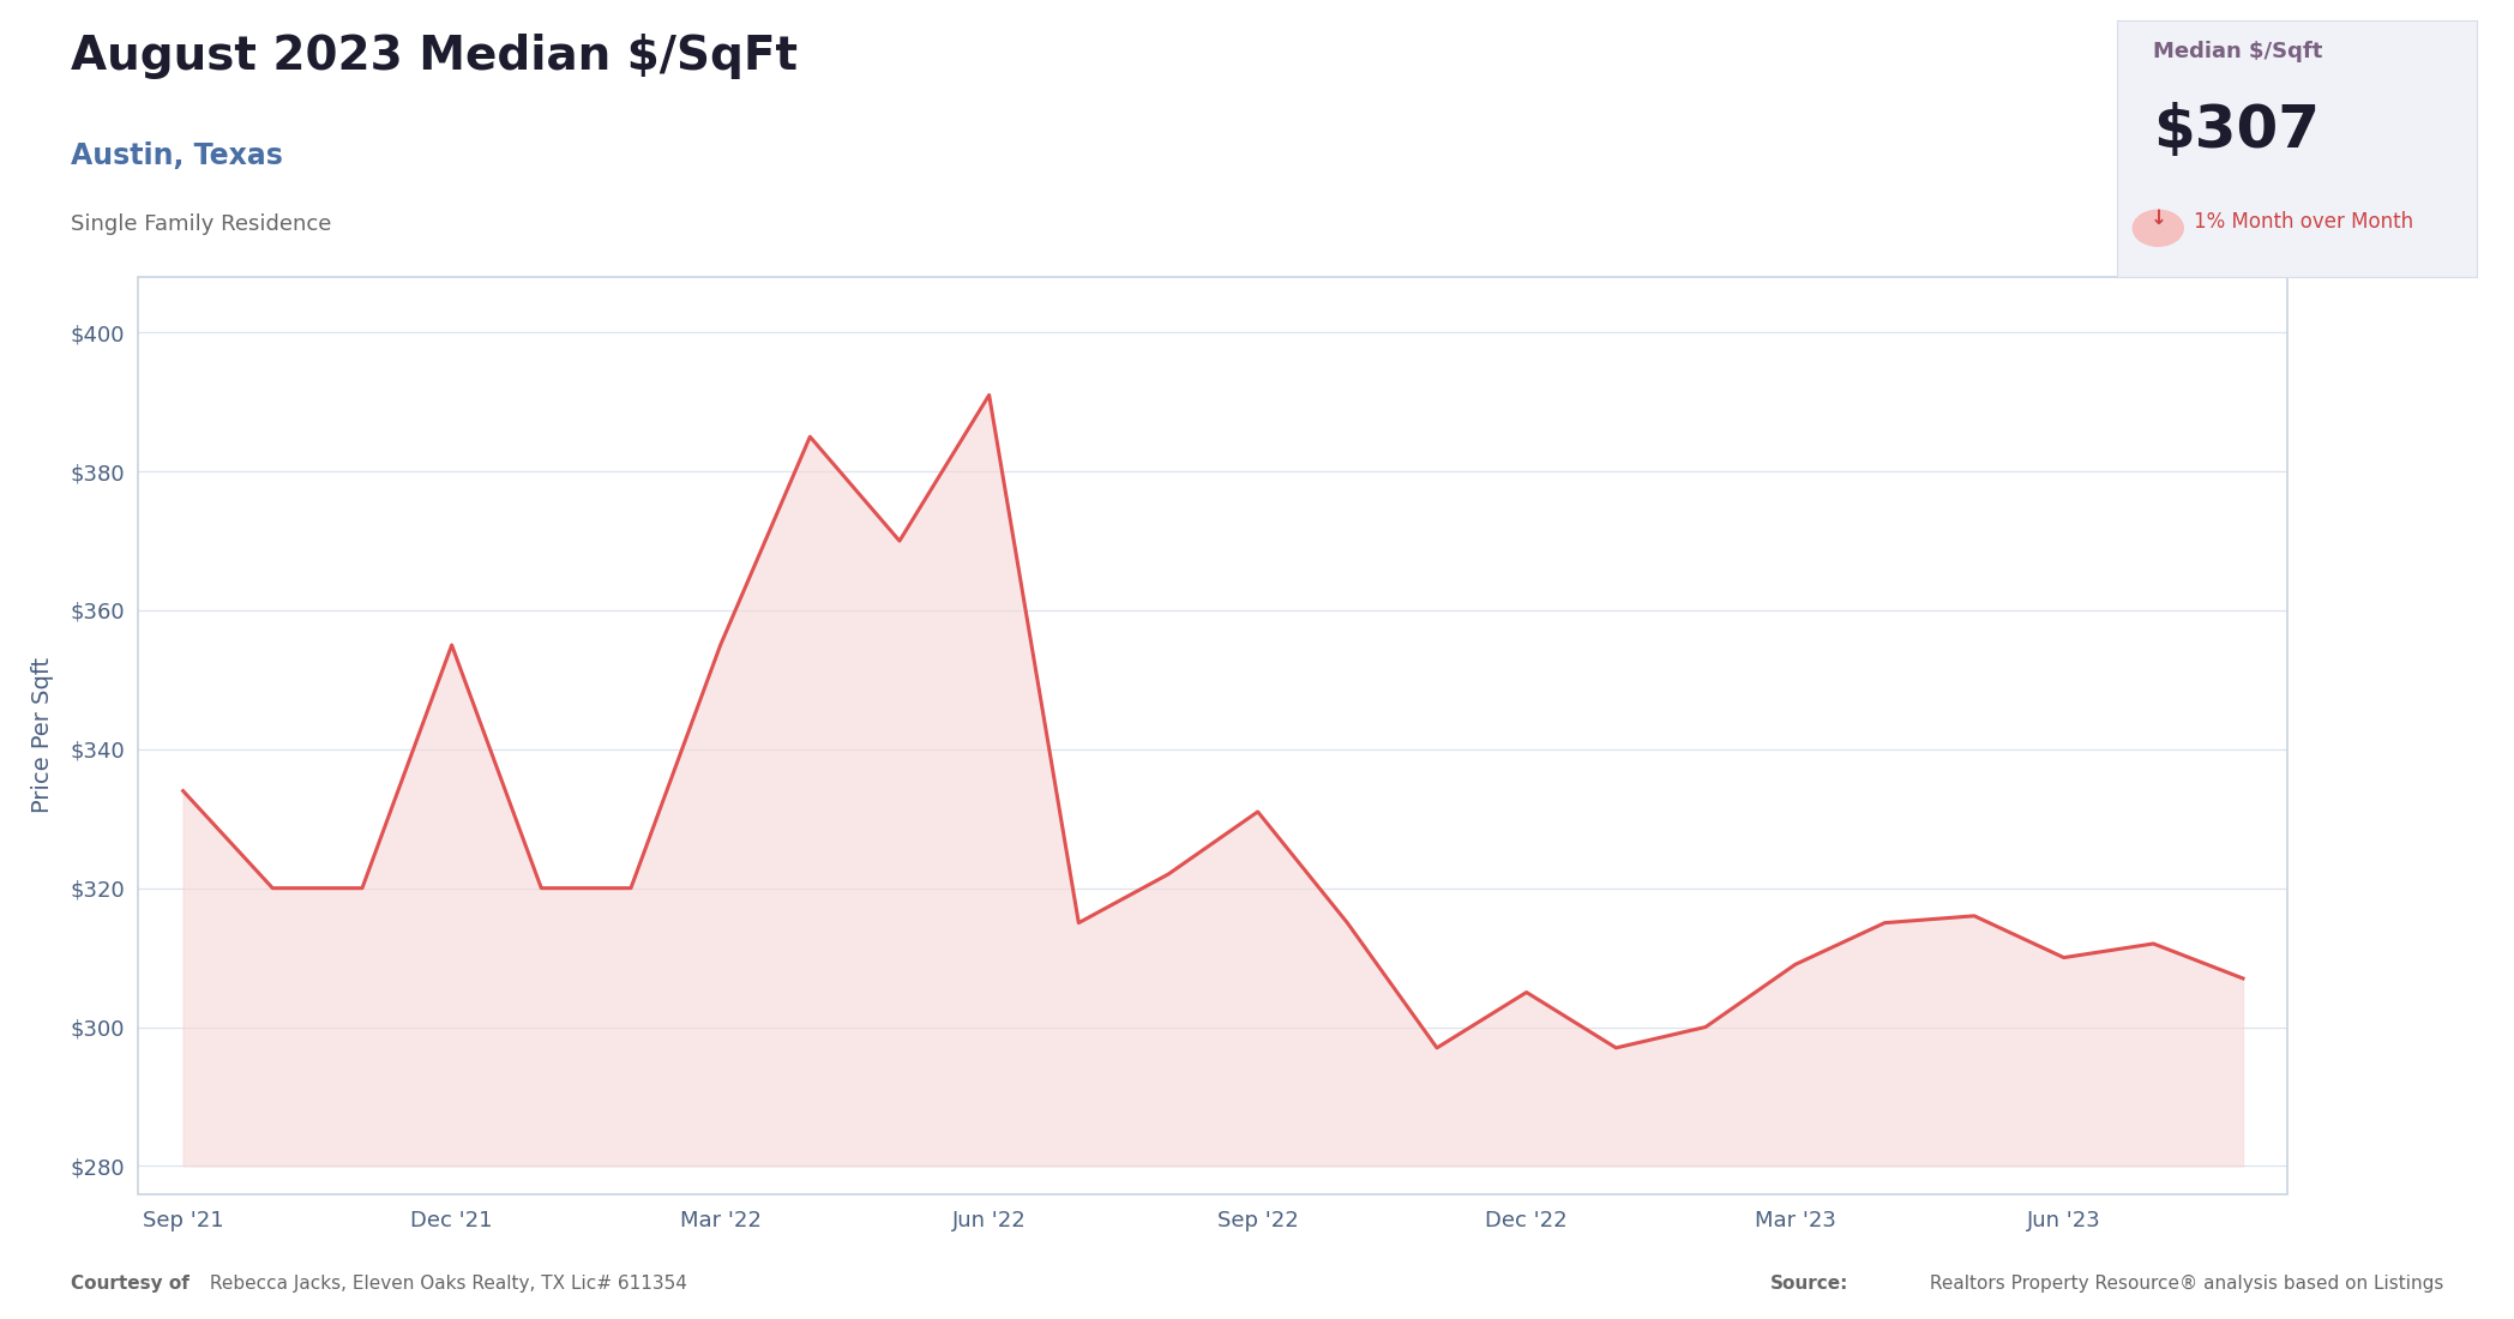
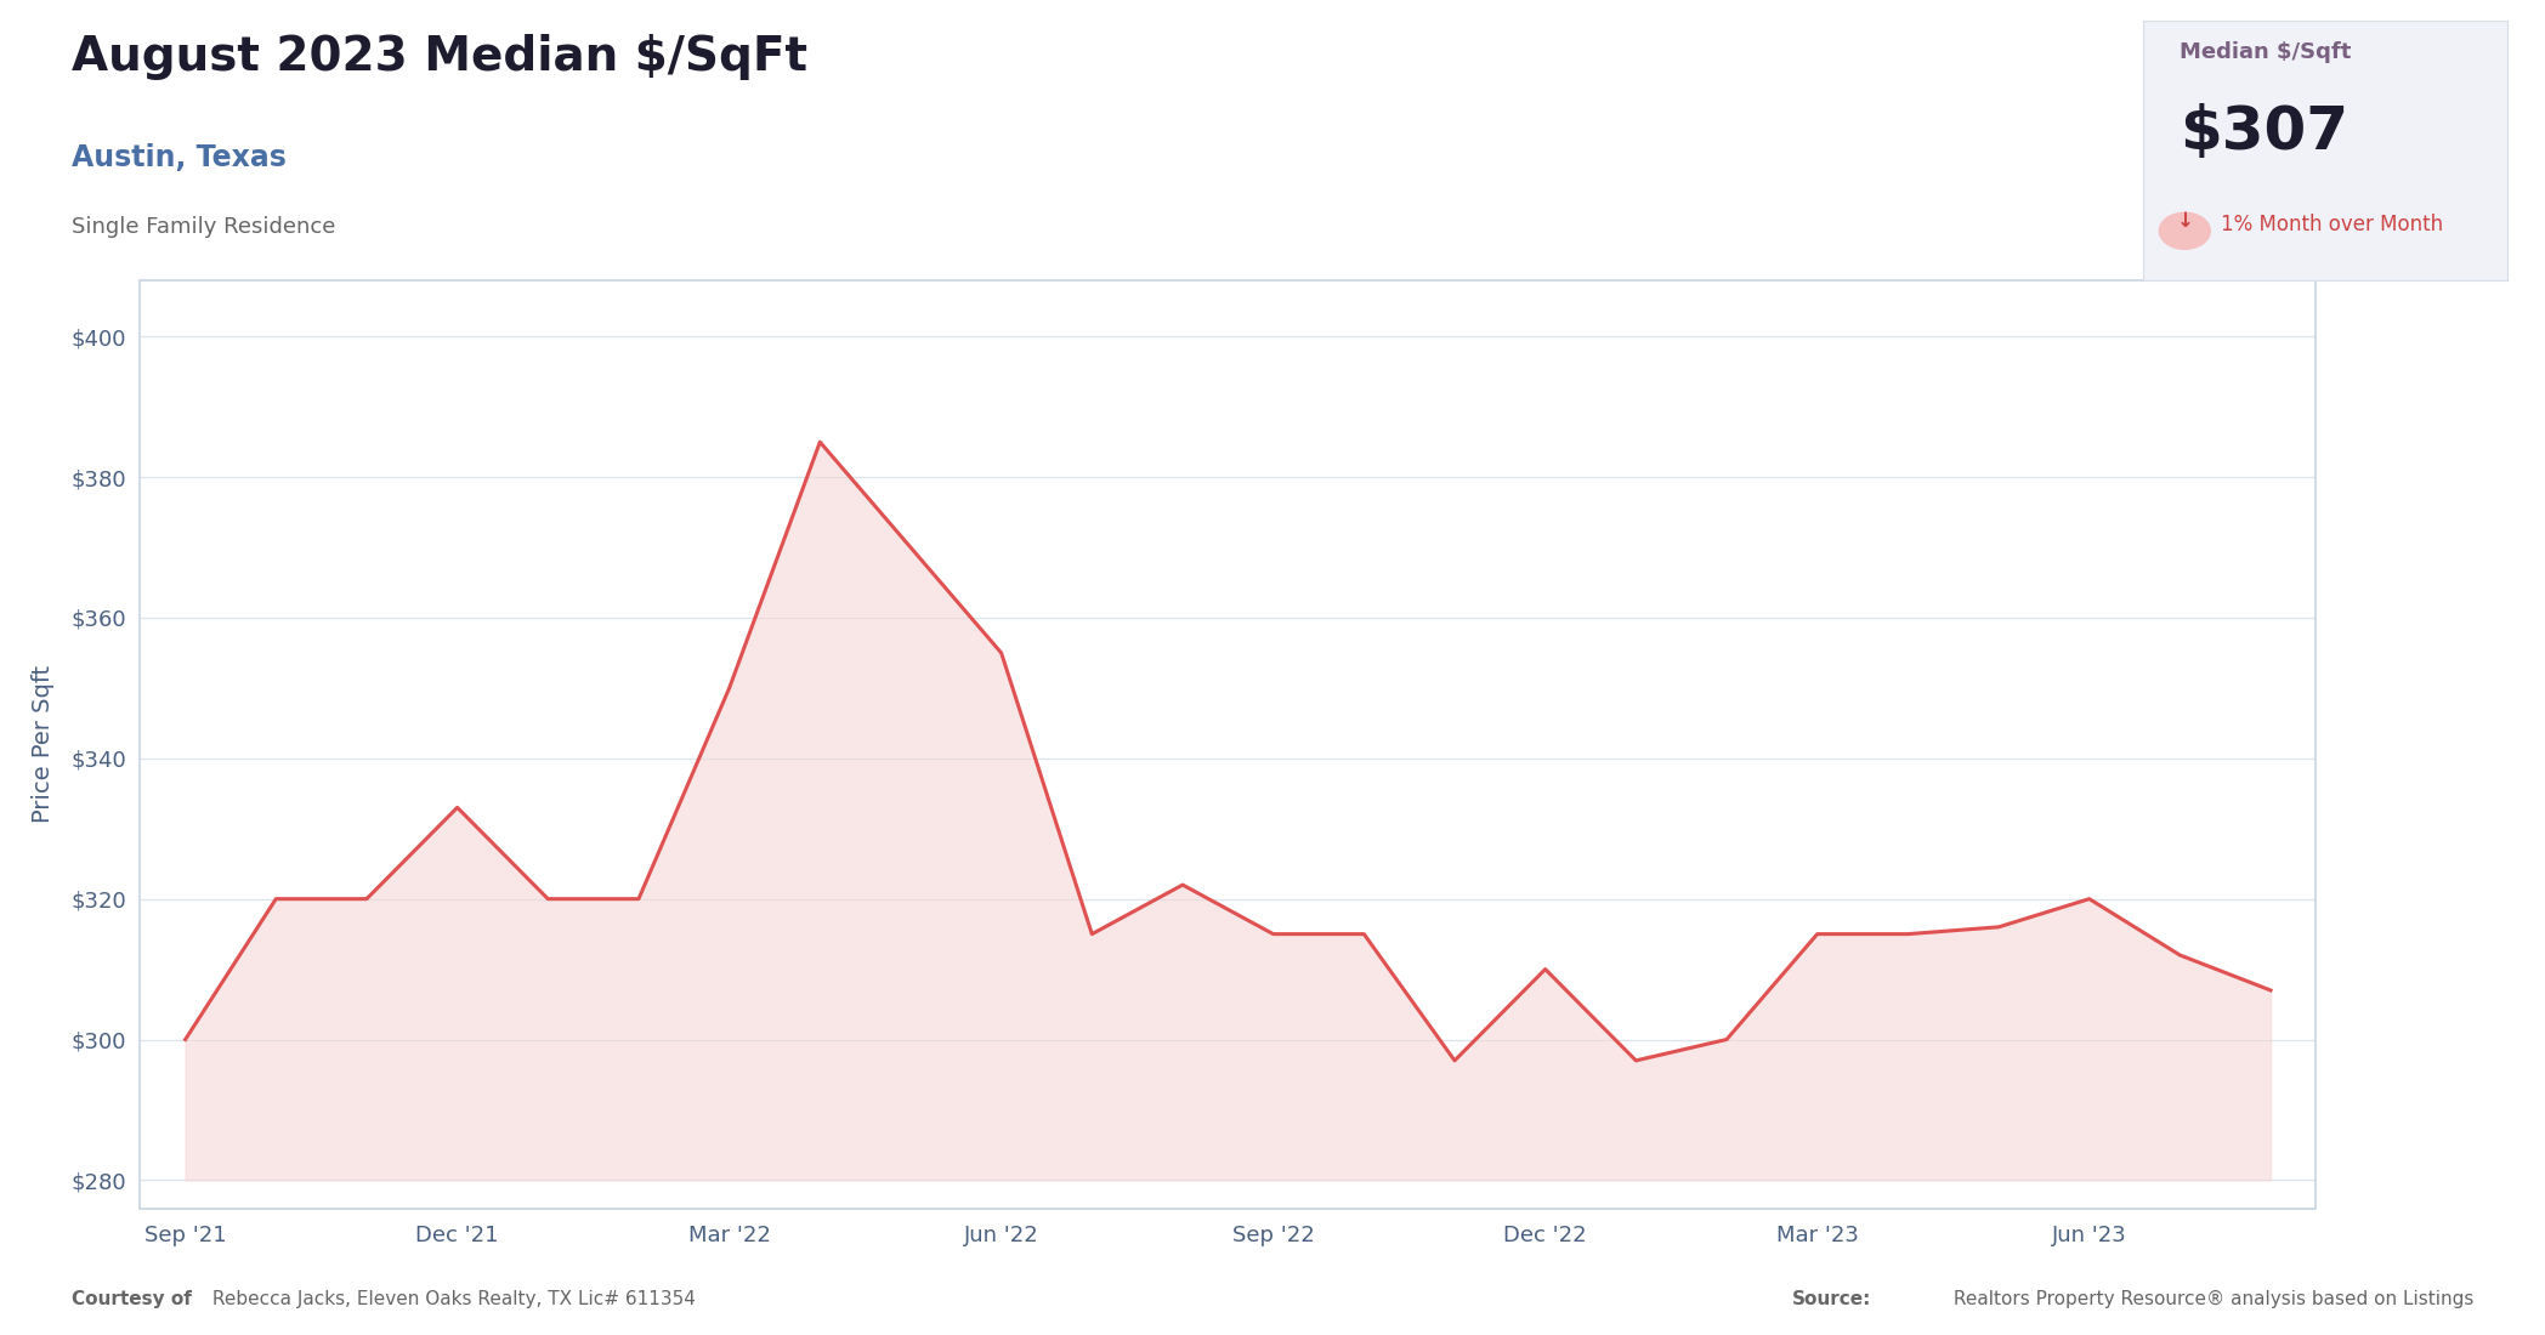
Sep '21: $334 -> $300
Dec '21: $355 -> $333
Mar '22: $355 -> $350
Jun '22: $391 -> $355
Sep '22: $331 -> $315
Dec '22: $305 -> $310
Mar '23: $309 -> $315
Jun '23: $310 -> $320
